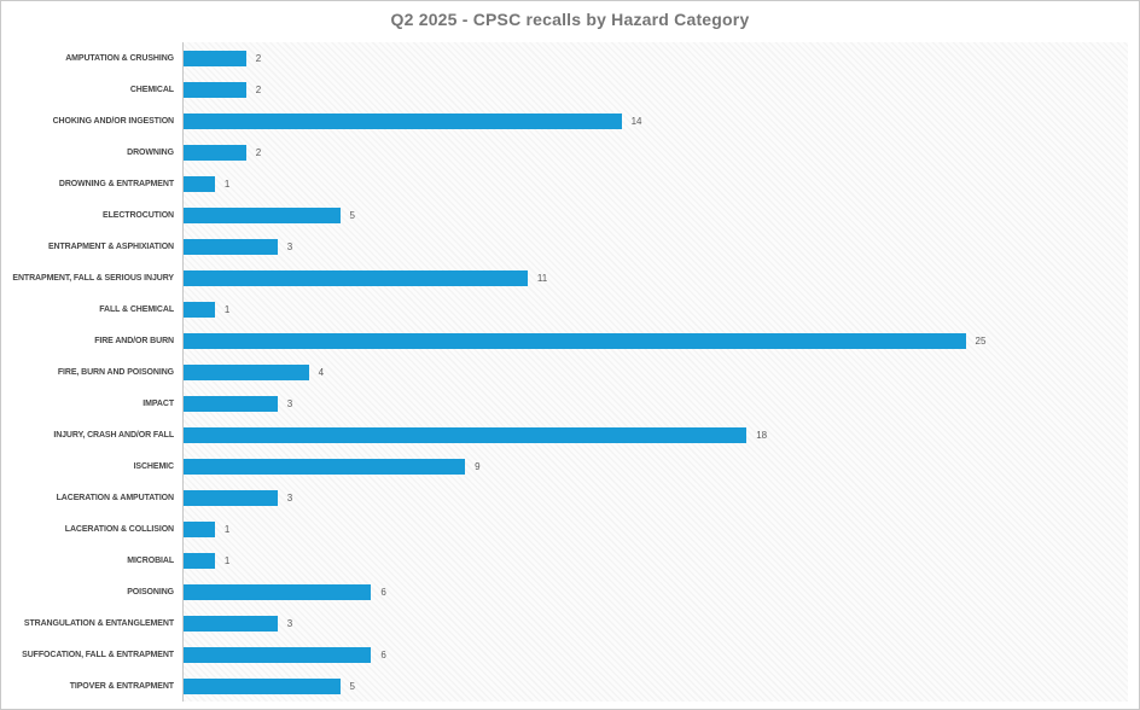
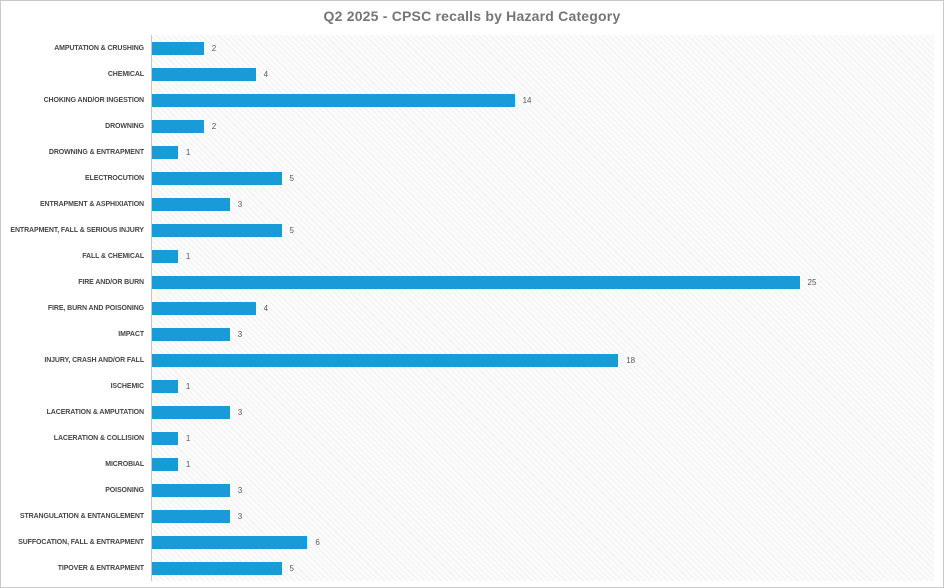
CHEMICAL: 2 -> 4
ENTRAPMENT, FALL & SERIOUS INJURY: 11 -> 5
ISCHEMIC: 9 -> 1
POISONING: 6 -> 3
